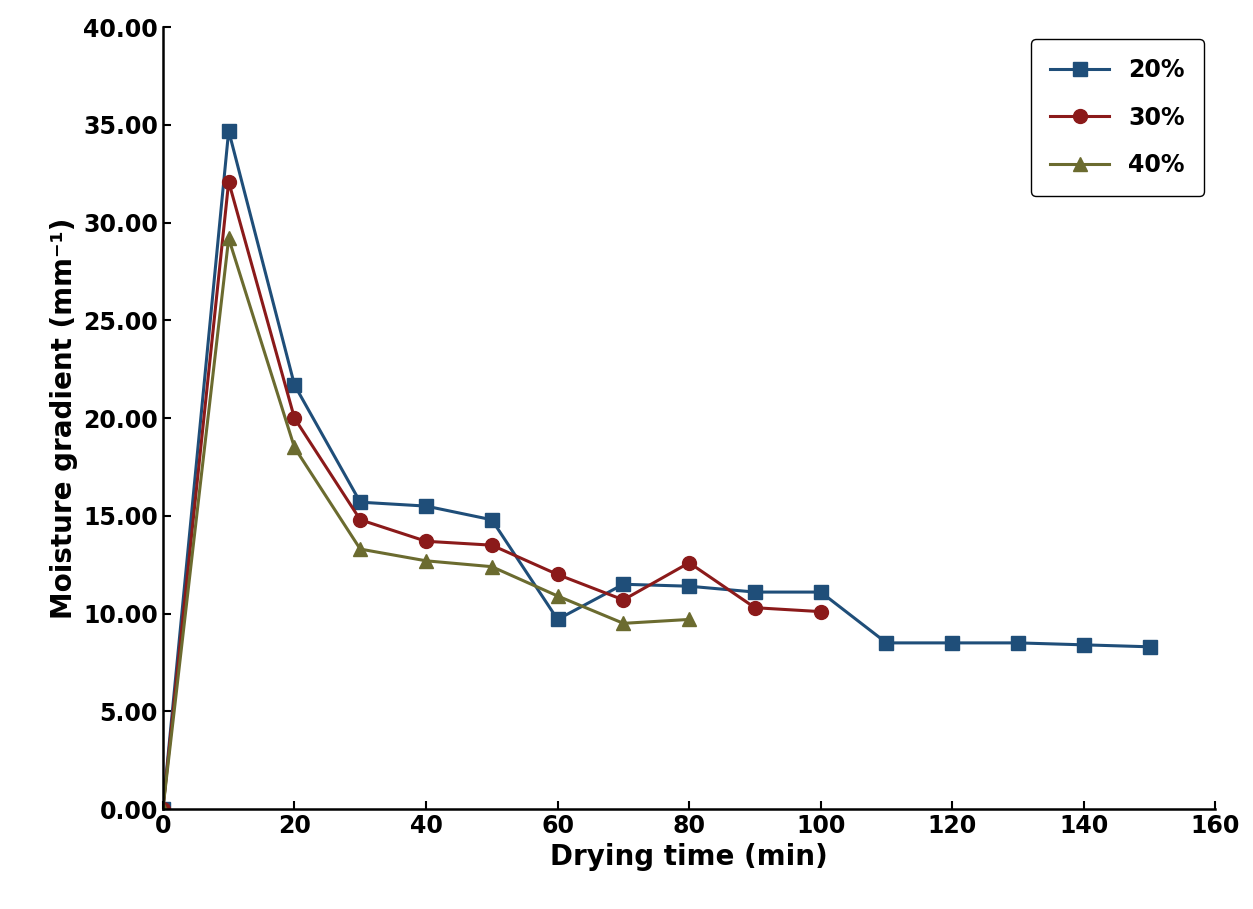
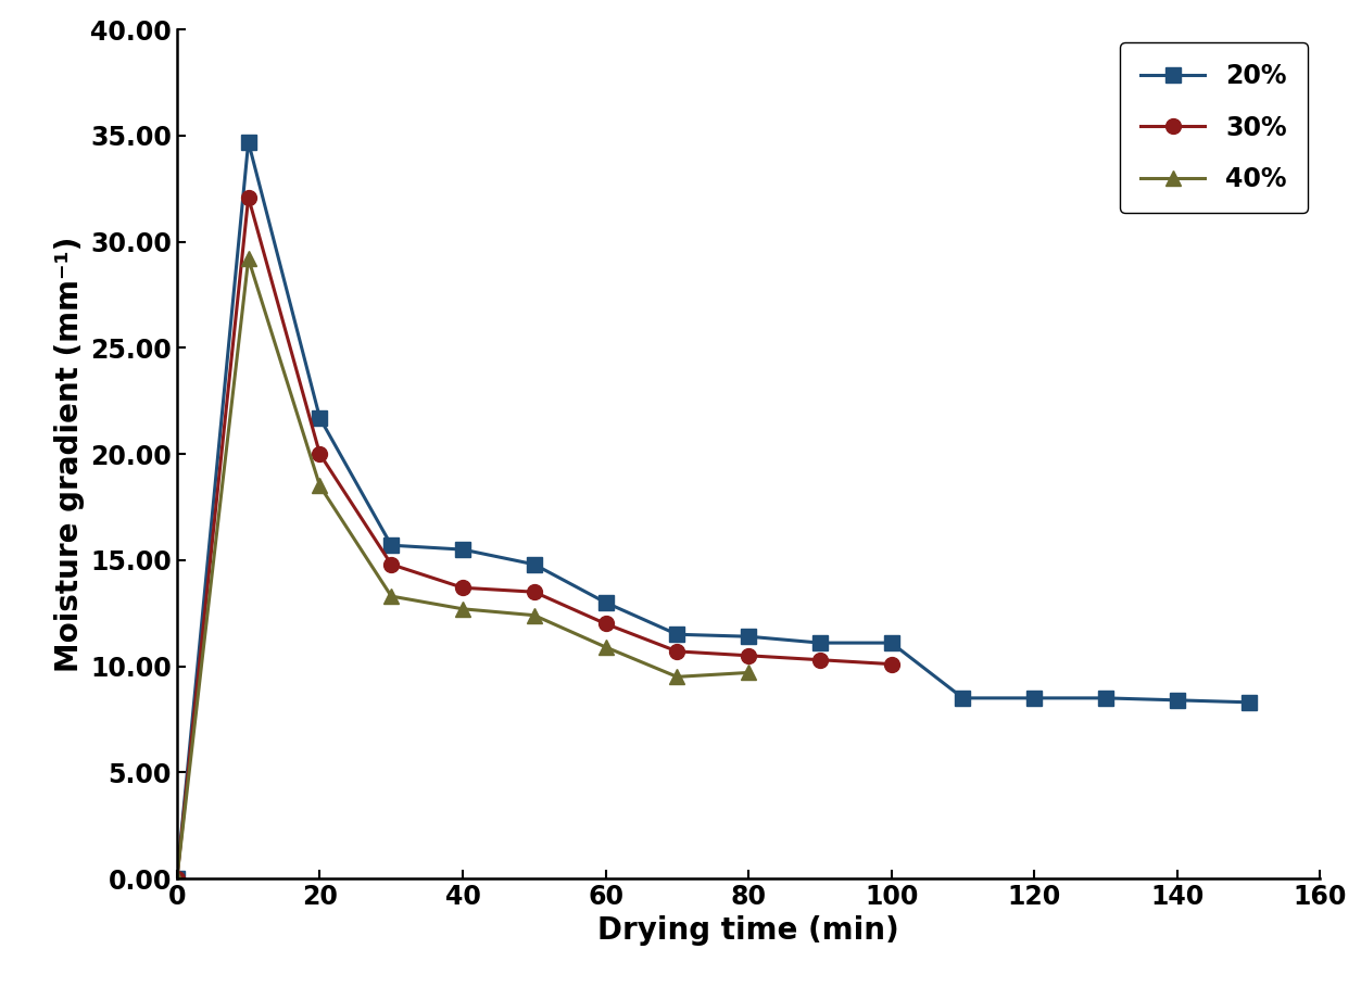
20%/60: 9.7 -> 13.0
30%/80: 12.6 -> 10.5
